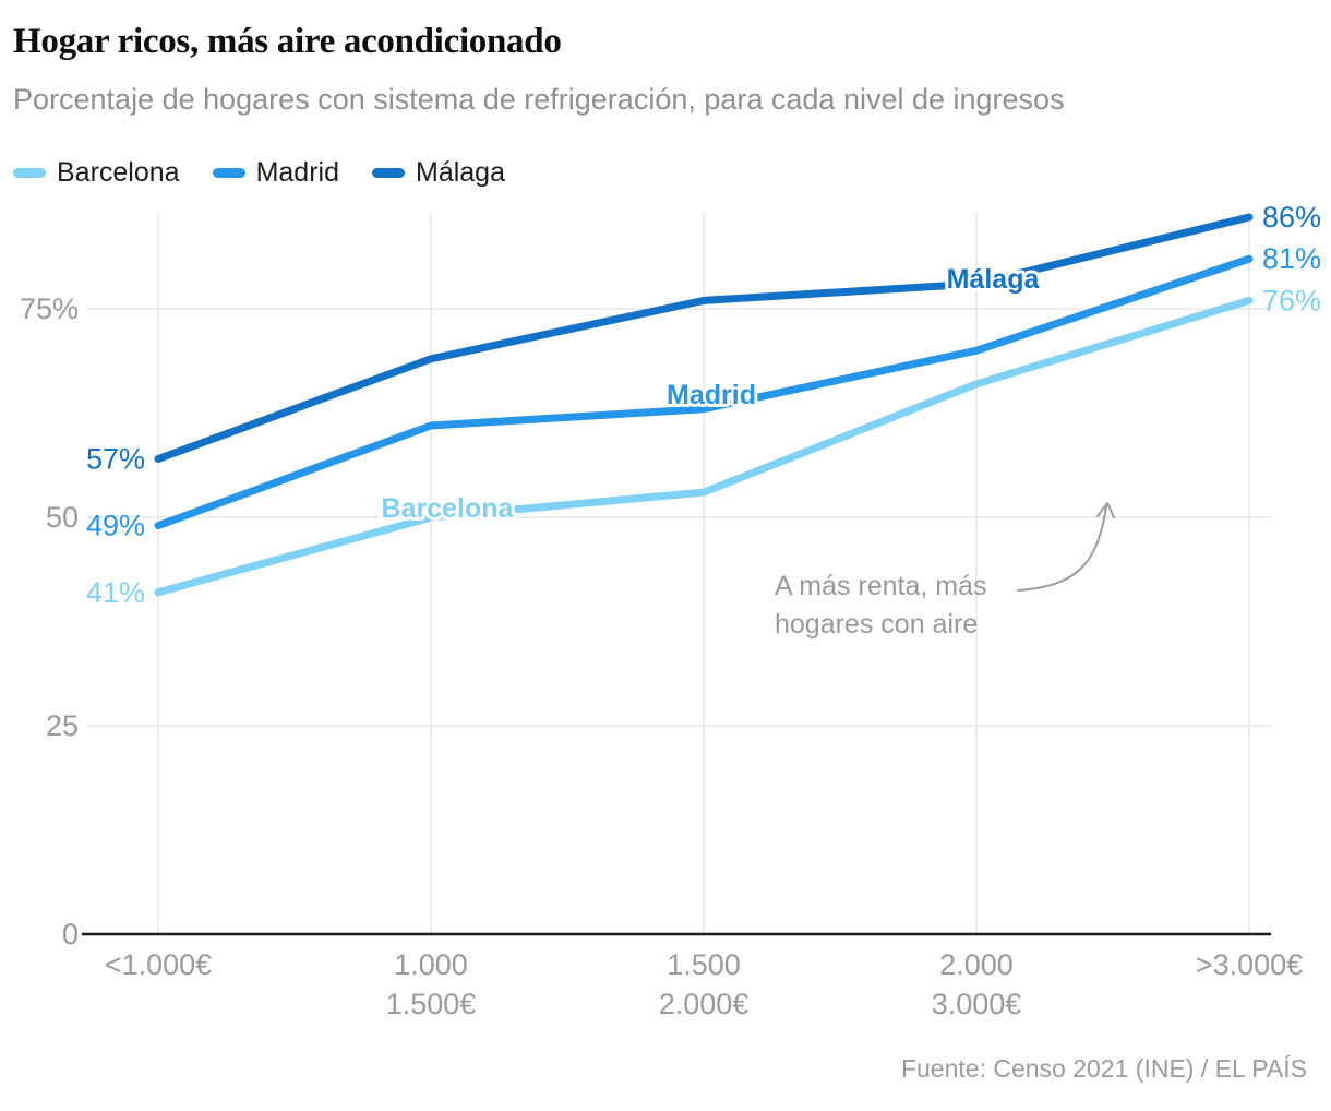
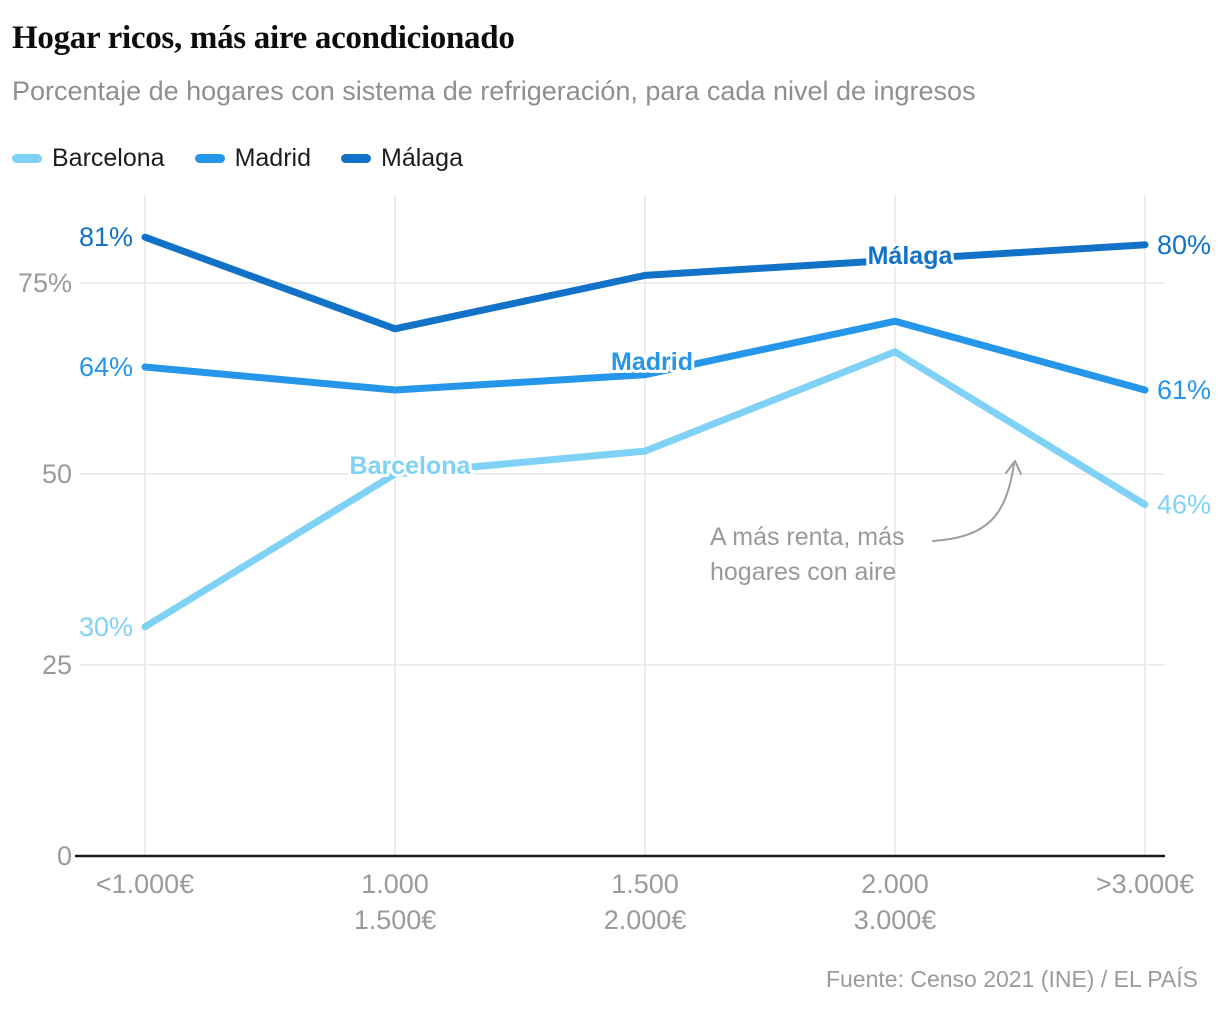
Barcelona/<1.000€: 41% -> 30%
Madrid/<1.000€: 49% -> 64%
Málaga/<1.000€: 57% -> 81%
Barcelona/>3.000€: 76% -> 46%
Madrid/>3.000€: 81% -> 61%
Málaga/>3.000€: 86% -> 80%
